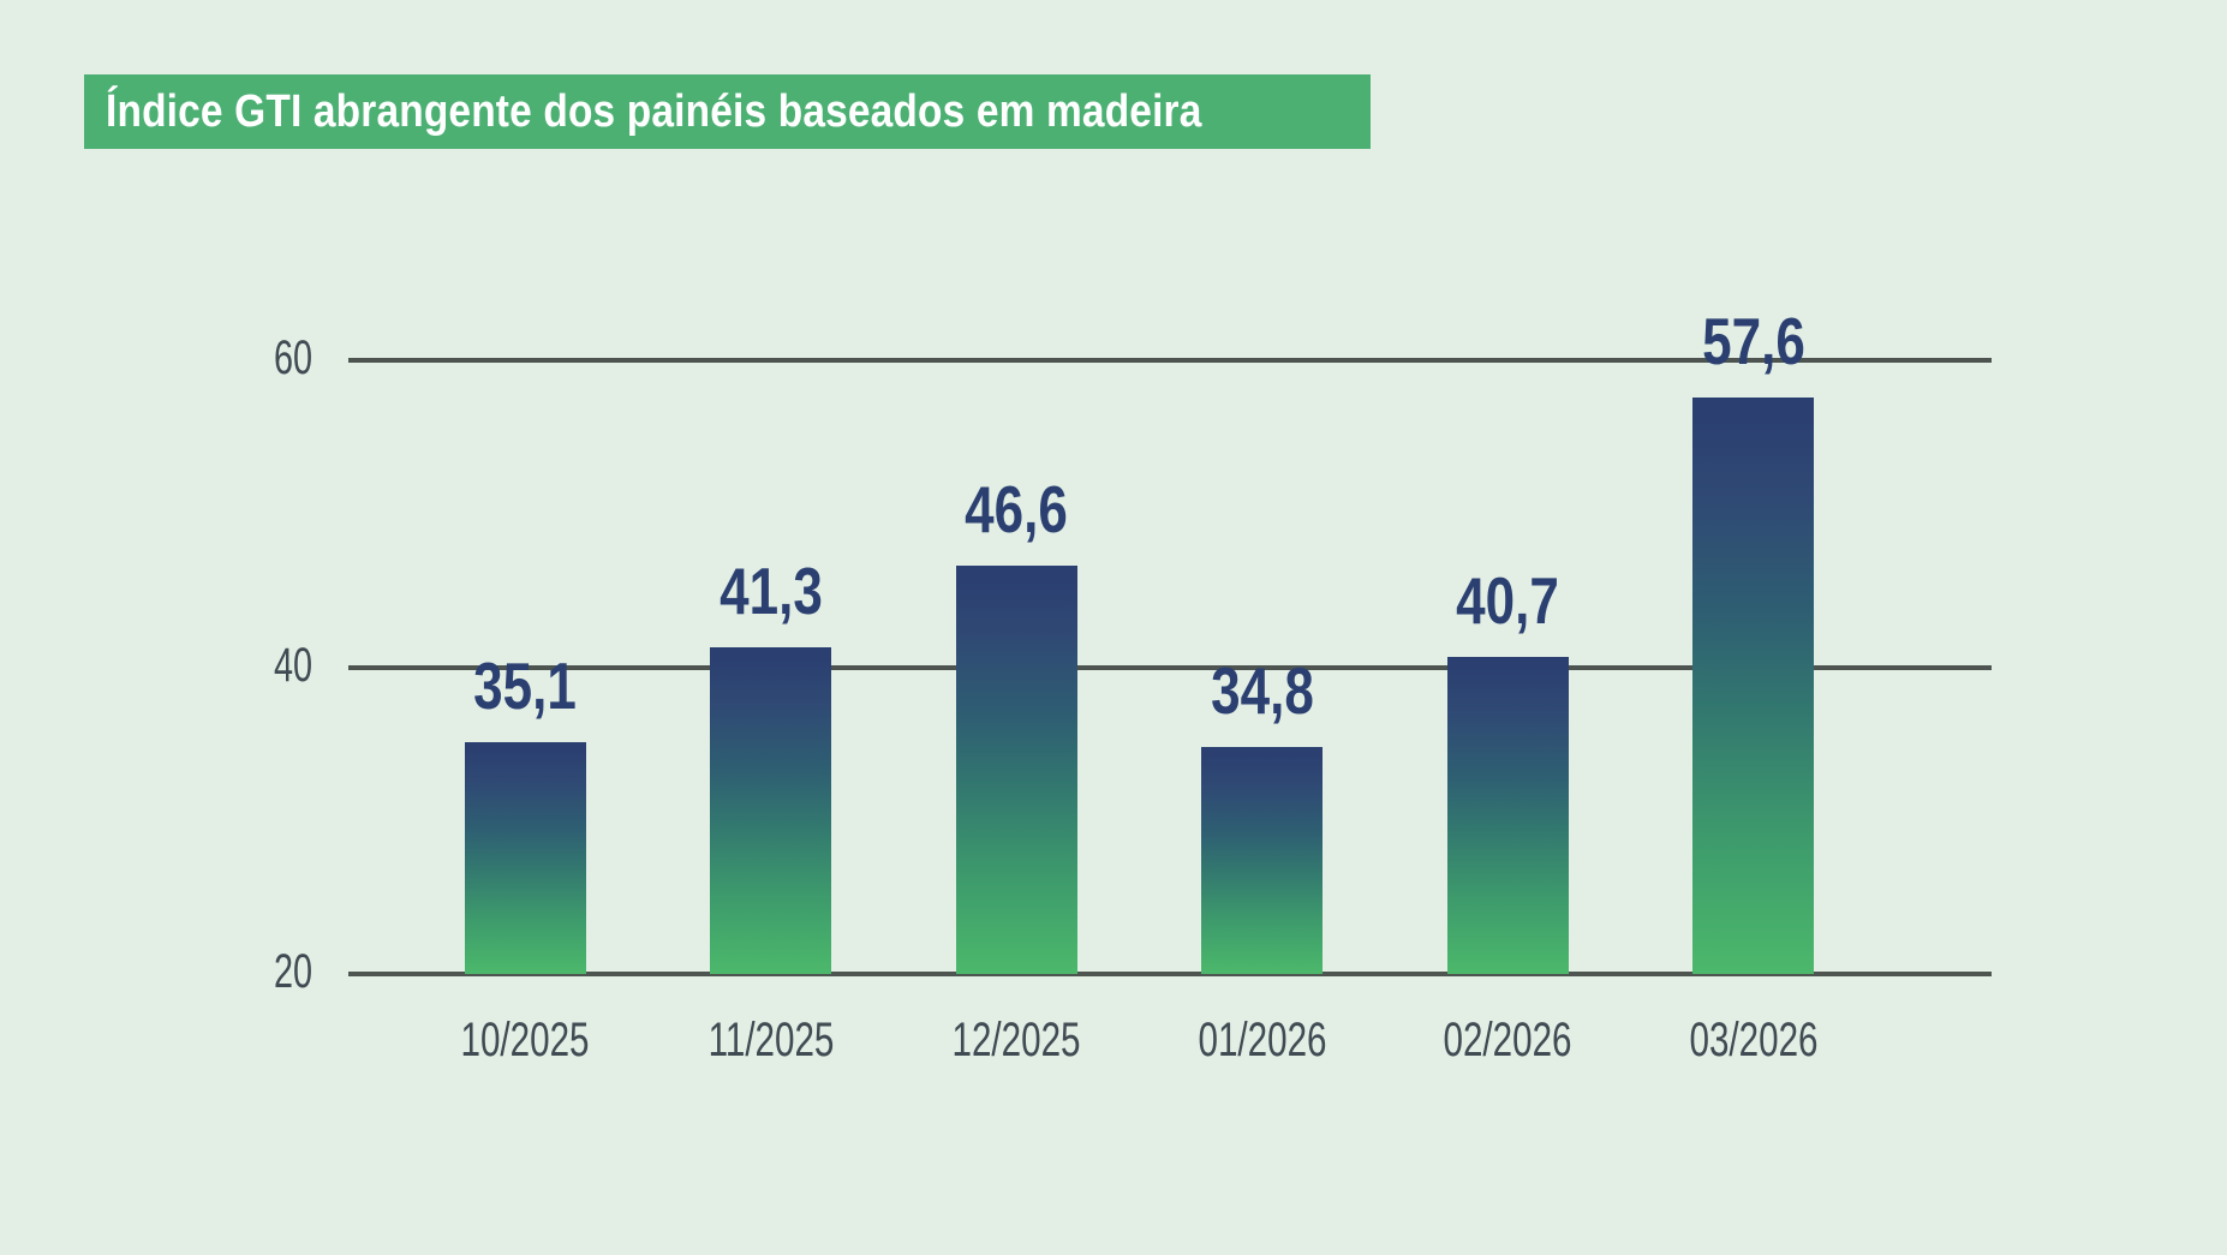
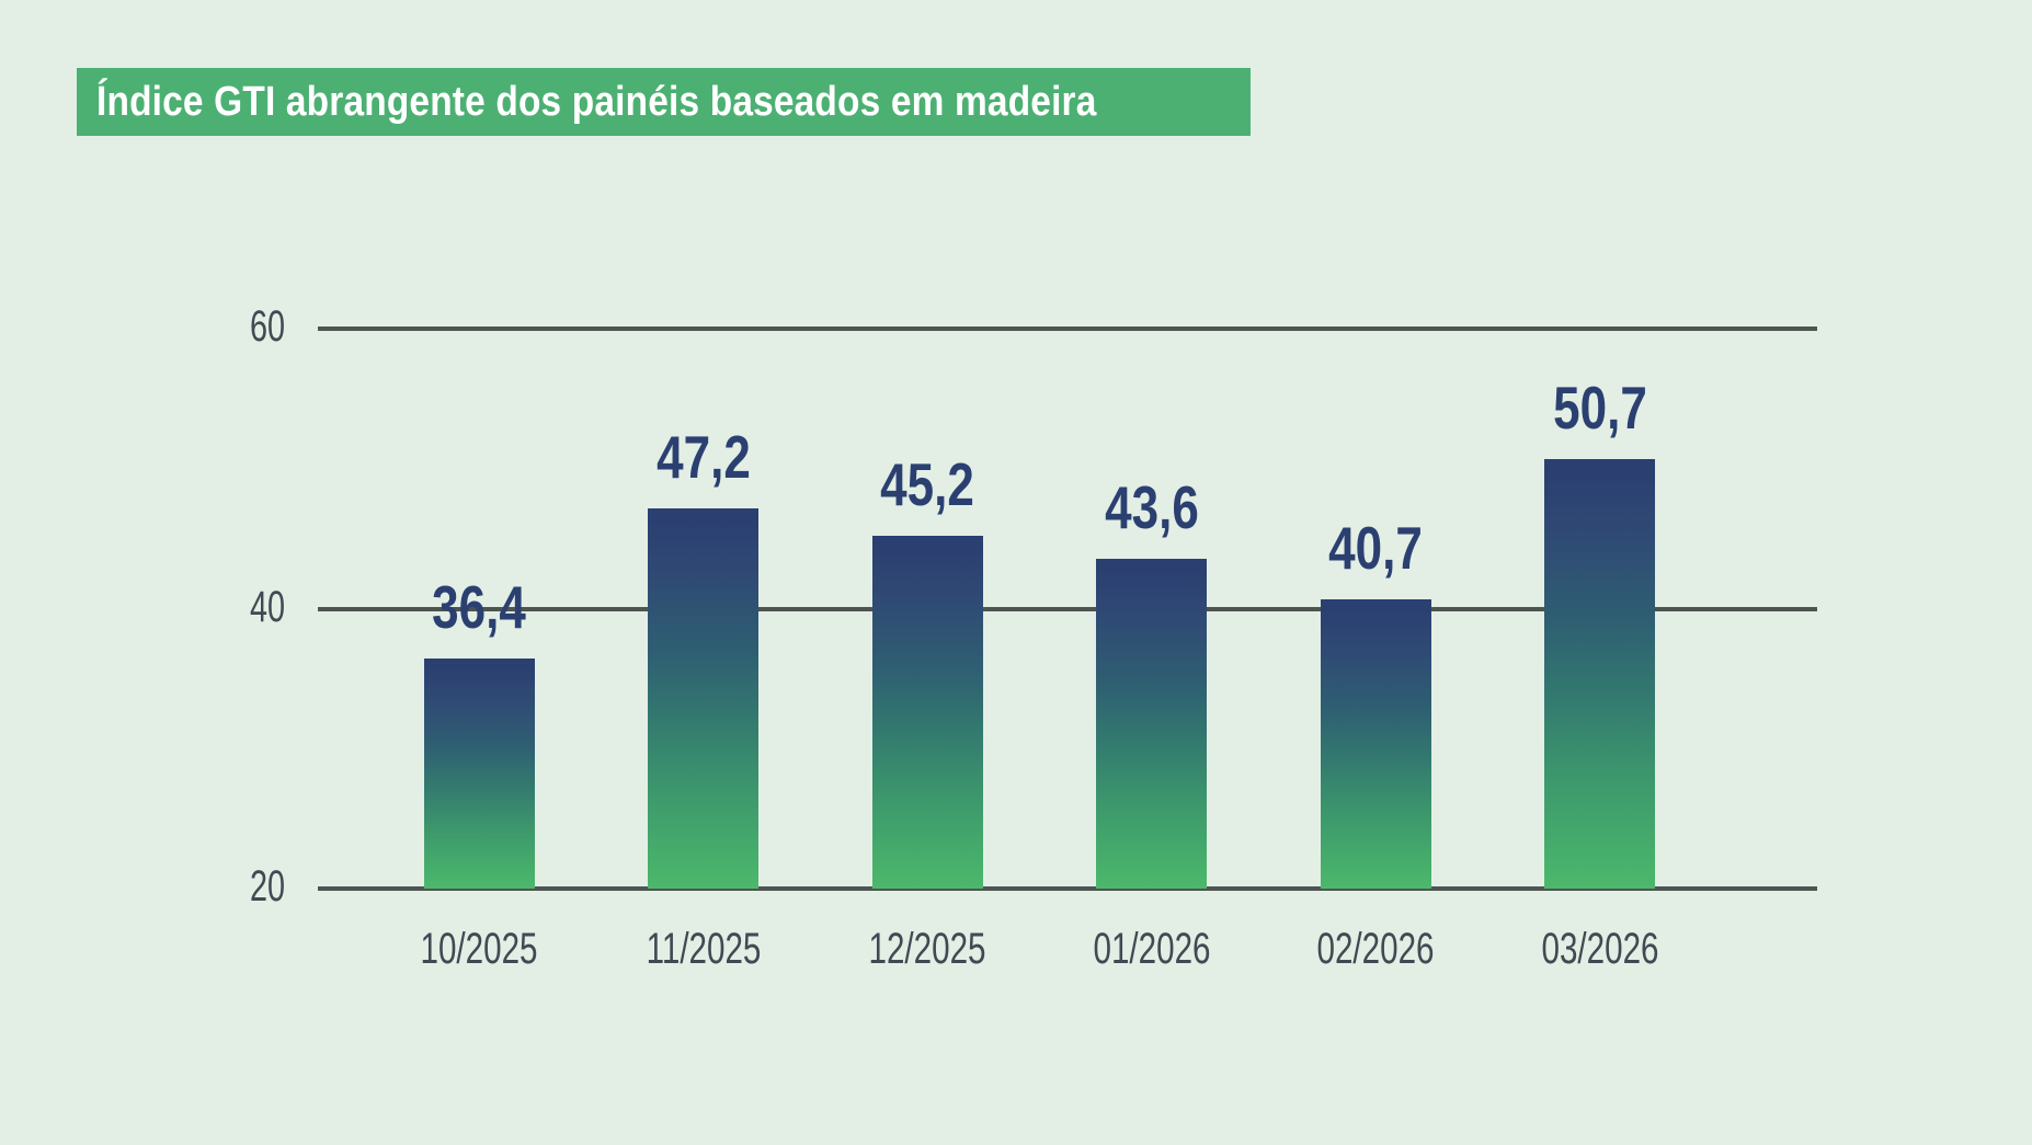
10/2025: 35,1 -> 36,4
11/2025: 41,3 -> 47,2
12/2025: 46,6 -> 45,2
01/2026: 34,8 -> 43,6
03/2026: 57,6 -> 50,7
